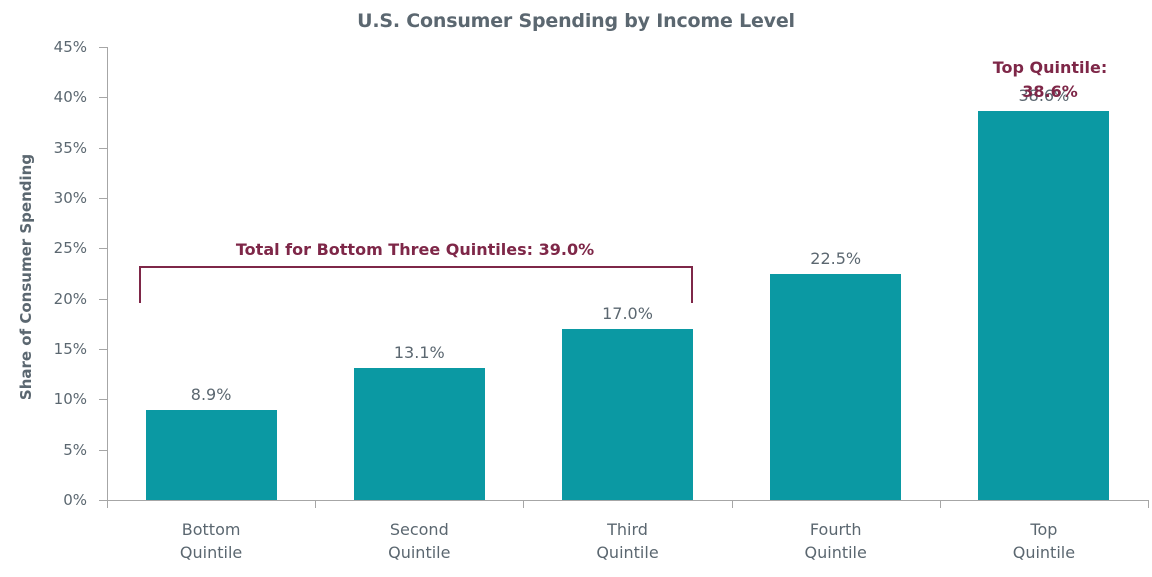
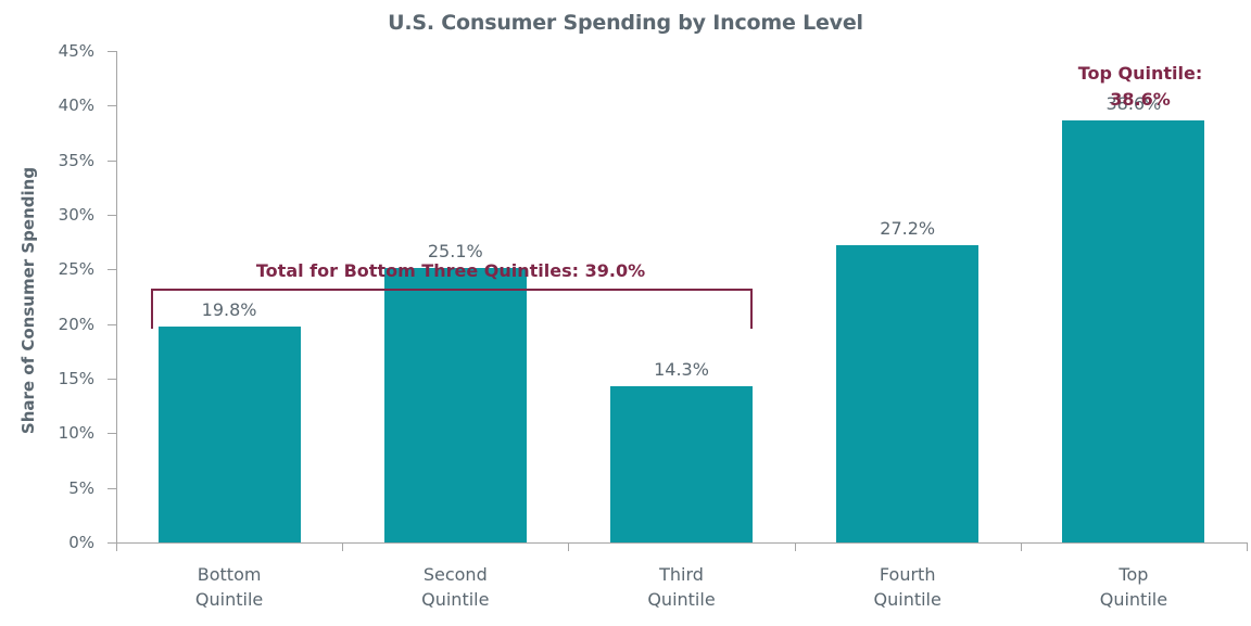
Bottom Quintile: 8.9% -> 19.8%
Second Quintile: 13.1% -> 25.1%
Third Quintile: 17.0% -> 14.3%
Fourth Quintile: 22.5% -> 27.2%
